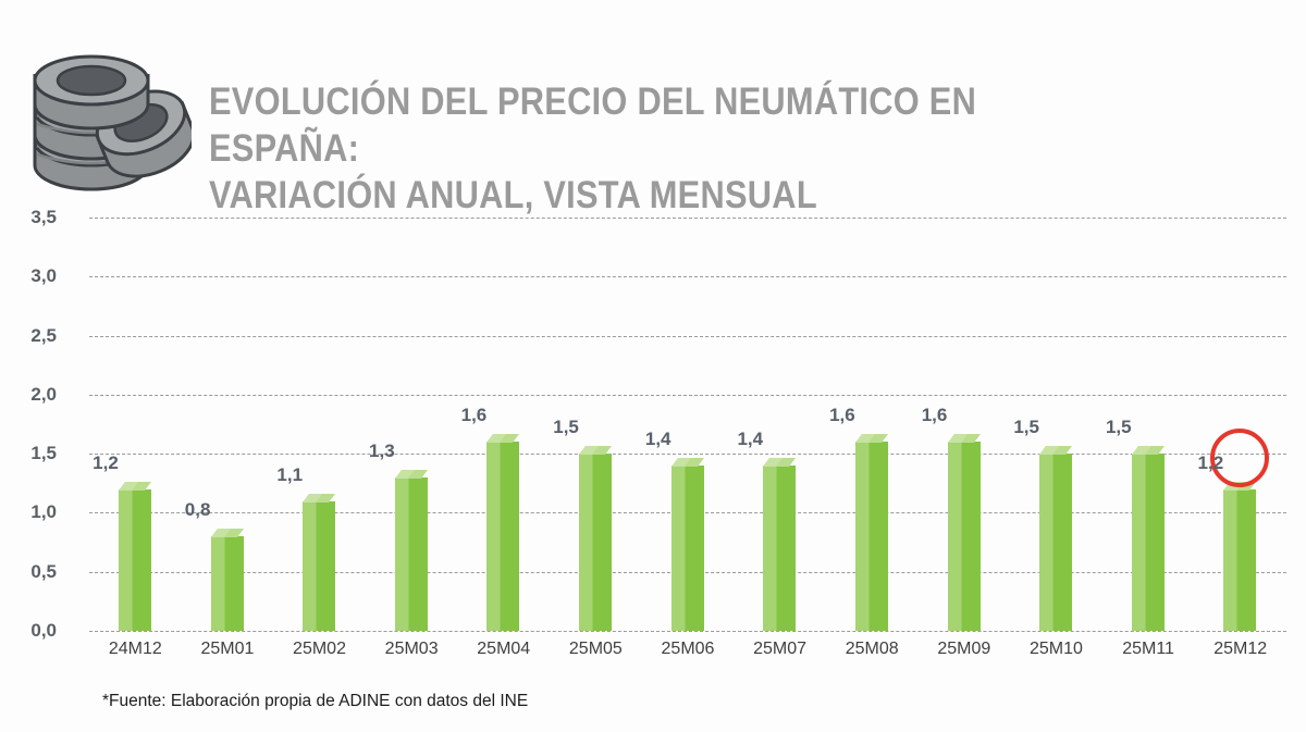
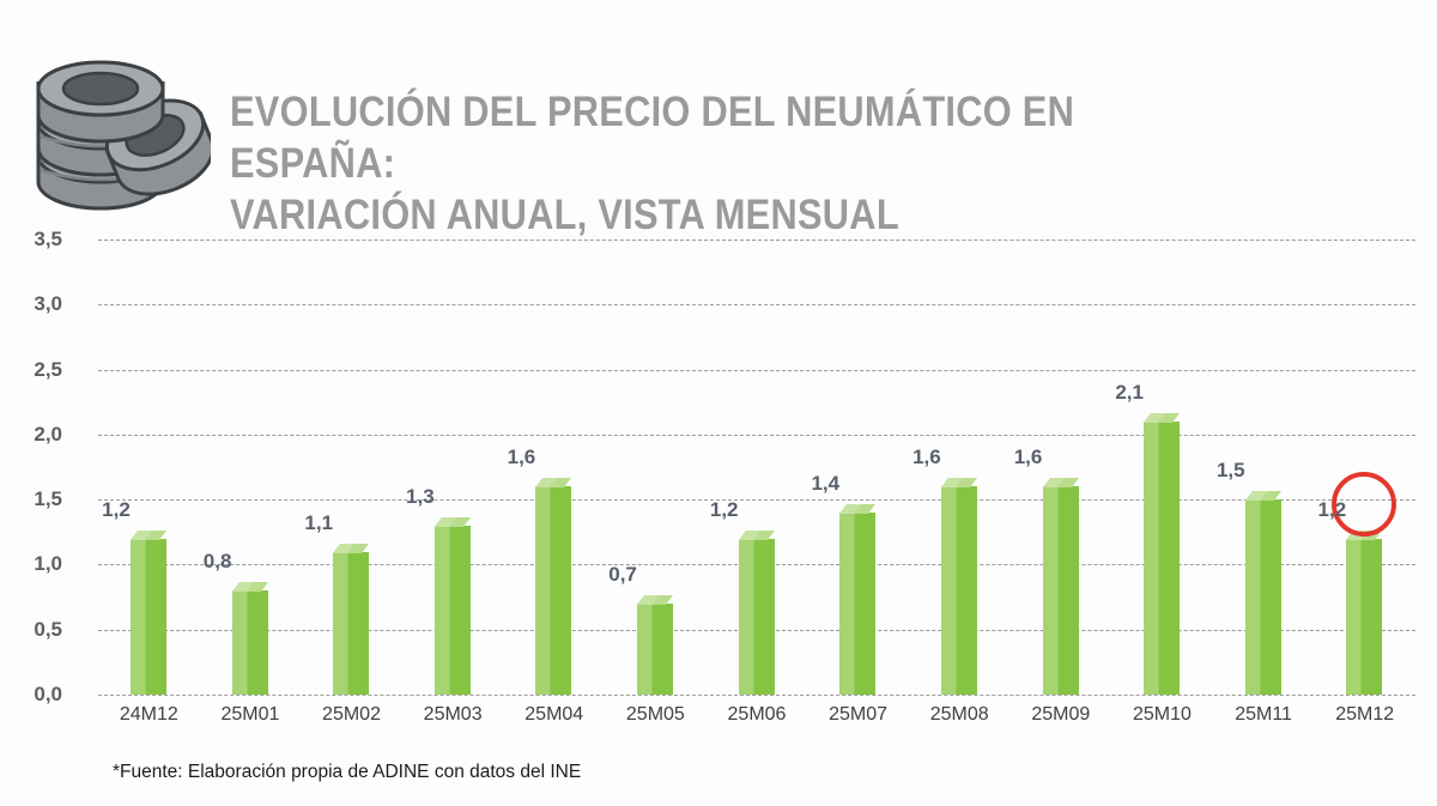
25M05: 1,5 -> 0,7
25M06: 1,4 -> 1,2
25M10: 1,5 -> 2,1
